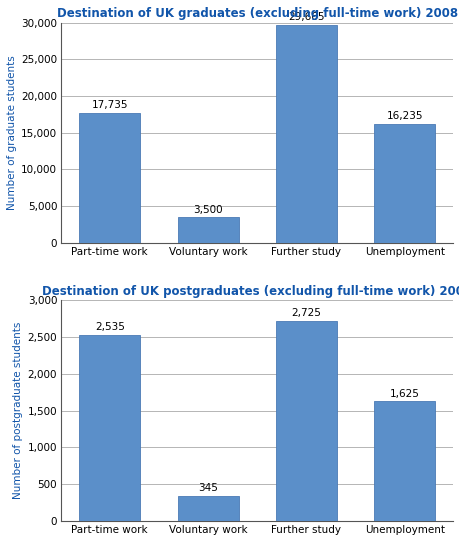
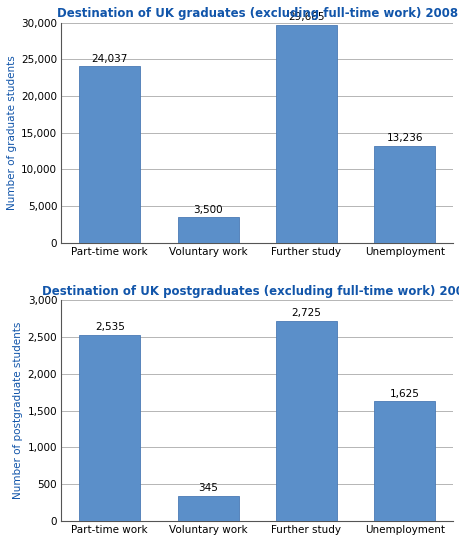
Destination of UK graduates (excluding full-time work) 2008/Part-time work: 17,735 -> 24,037
Destination of UK graduates (excluding full-time work) 2008/Unemployment: 16,235 -> 13,236
